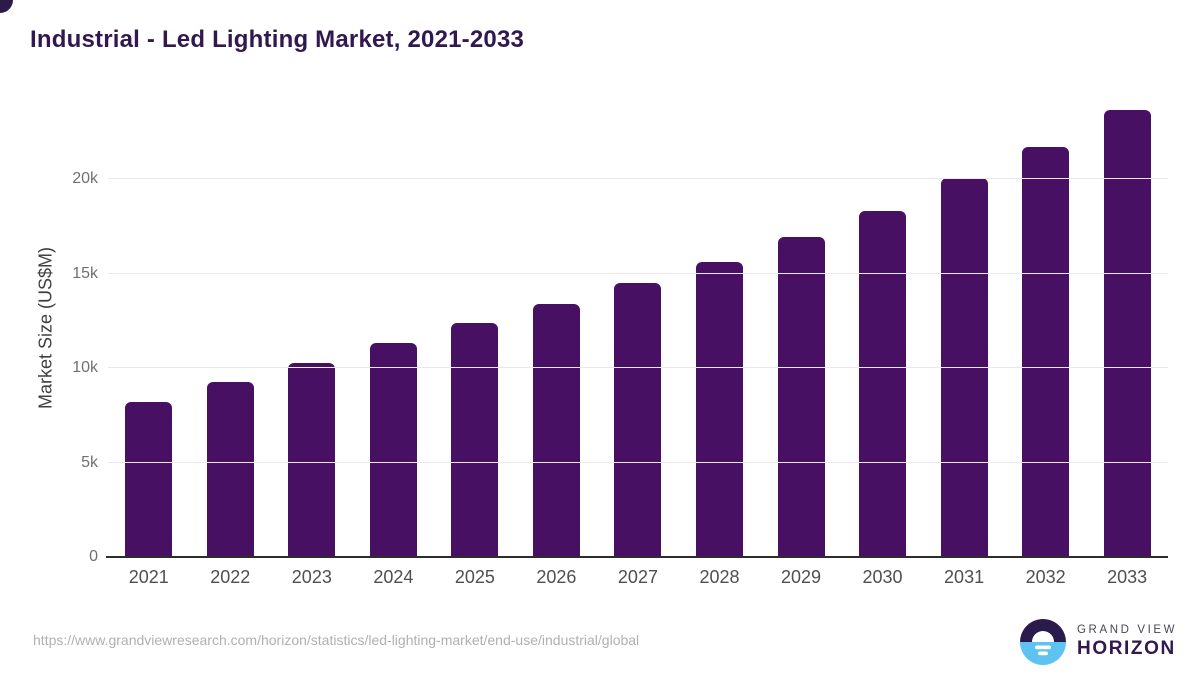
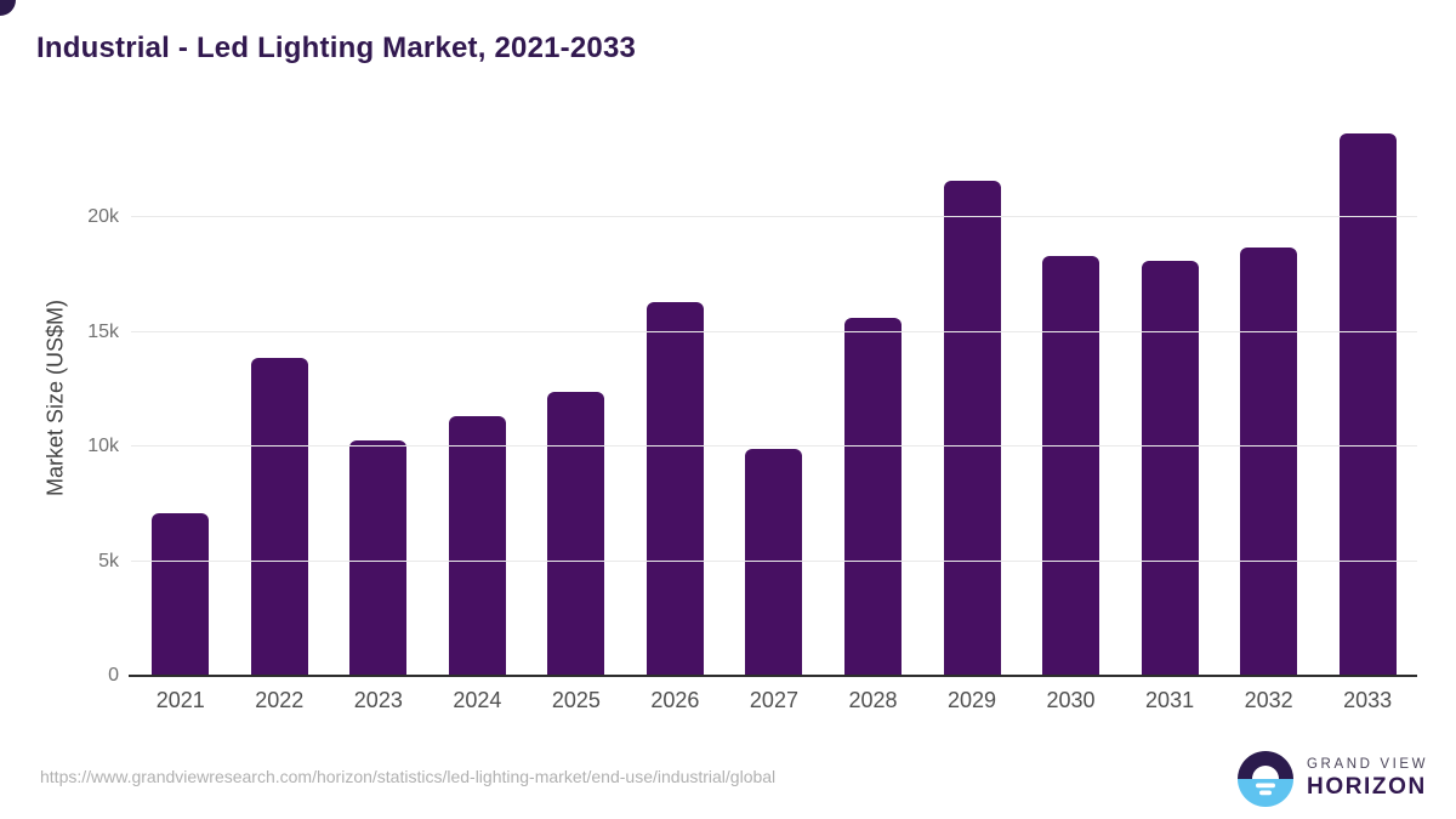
2021: 8.2k -> 7.1k
2022: 9.2k -> 13.9k
2026: 13.4k -> 16.3k
2027: 14.5k -> 9.9k
2029: 17.0k -> 21.6k
2031: 20.0k -> 18.1k
2032: 21.7k -> 18.7k
